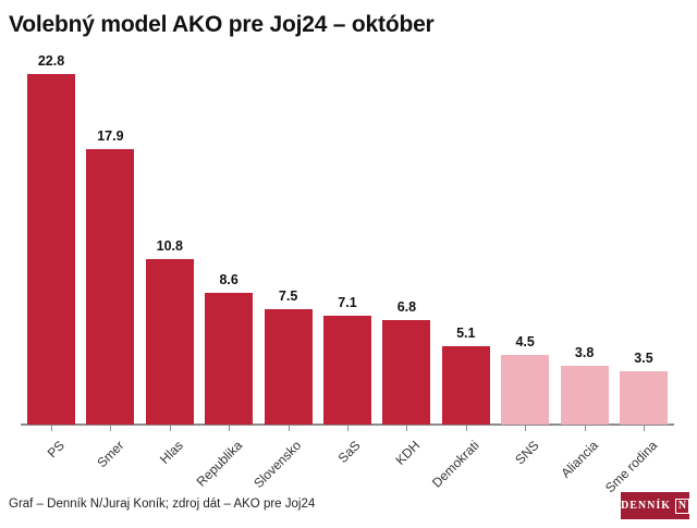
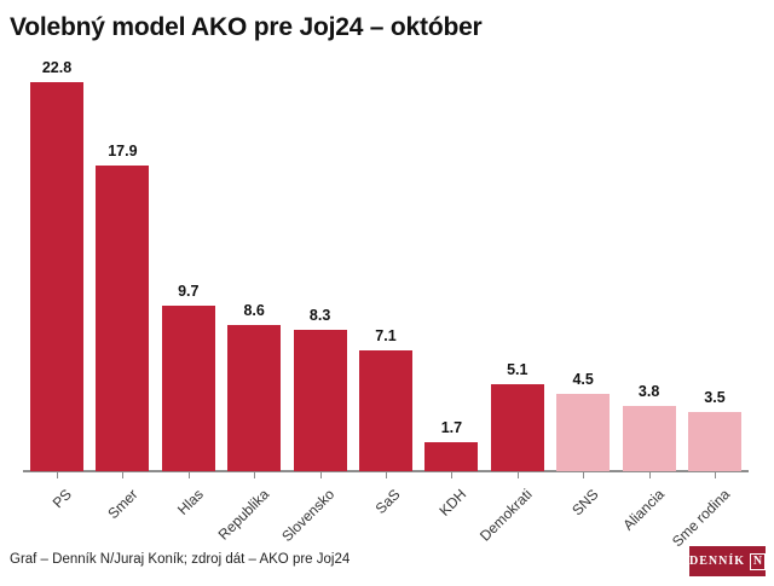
Hlas: 10.8 -> 9.7
Slovensko: 7.5 -> 8.3
KDH: 6.8 -> 1.7
